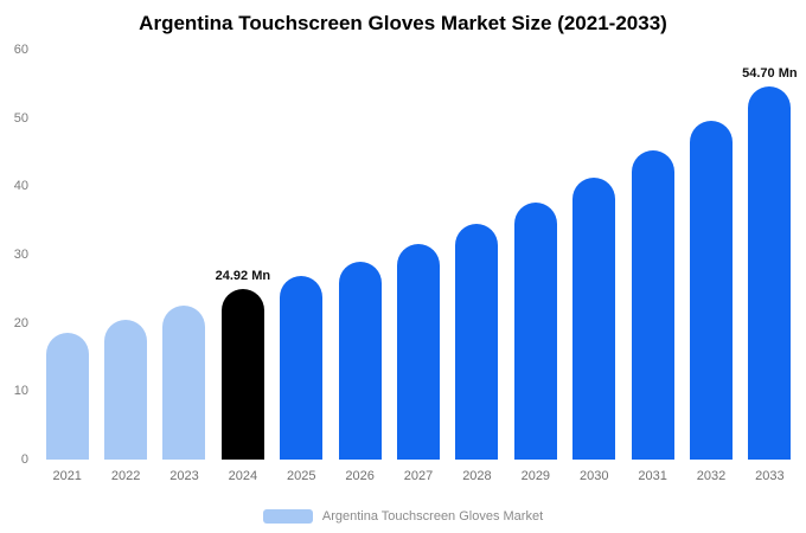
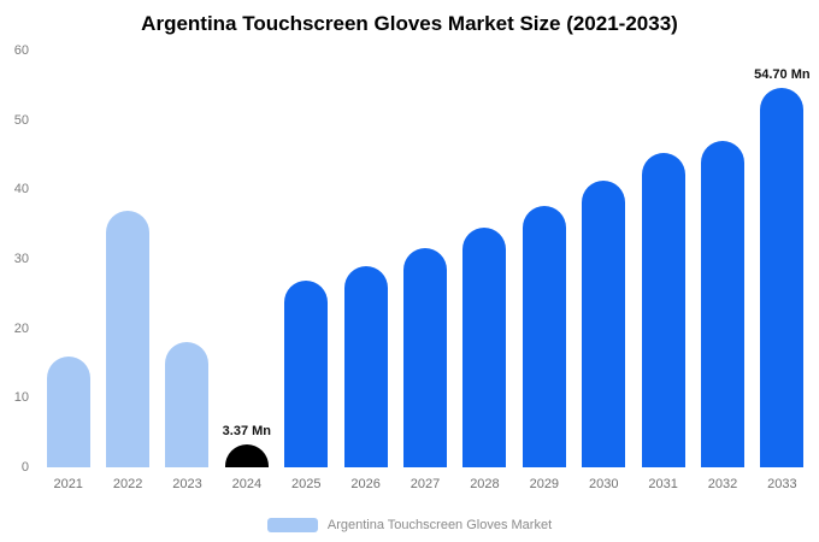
2021: 19 -> 16
2022: 20 -> 37
2023: 22 -> 18
2024: 24.92 -> 3.37
2032: 50 -> 47
